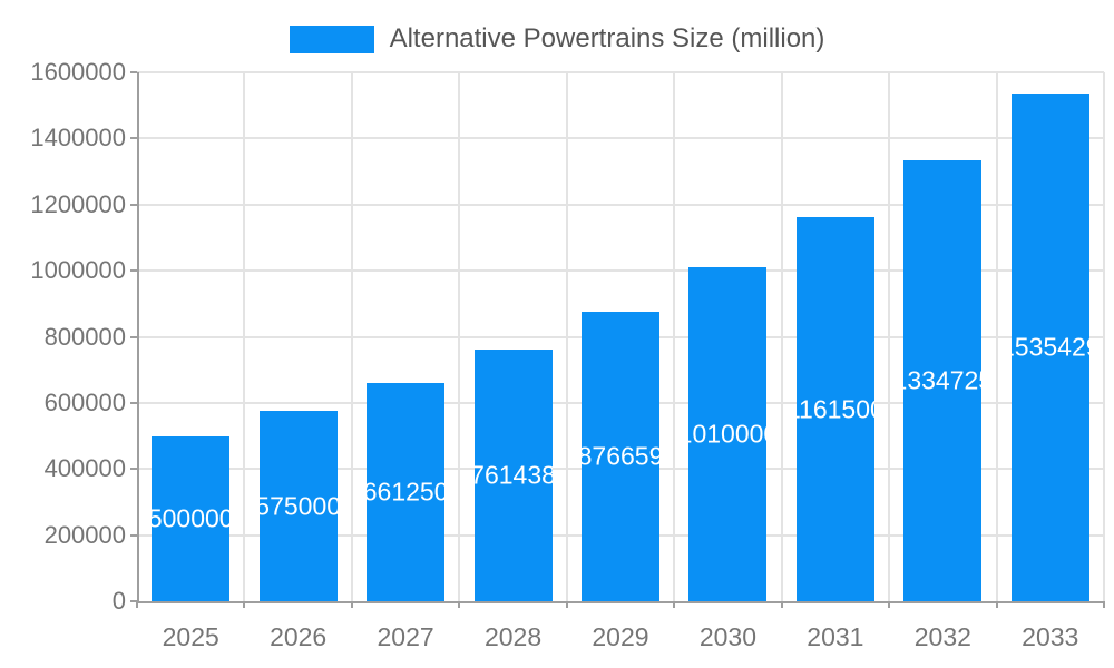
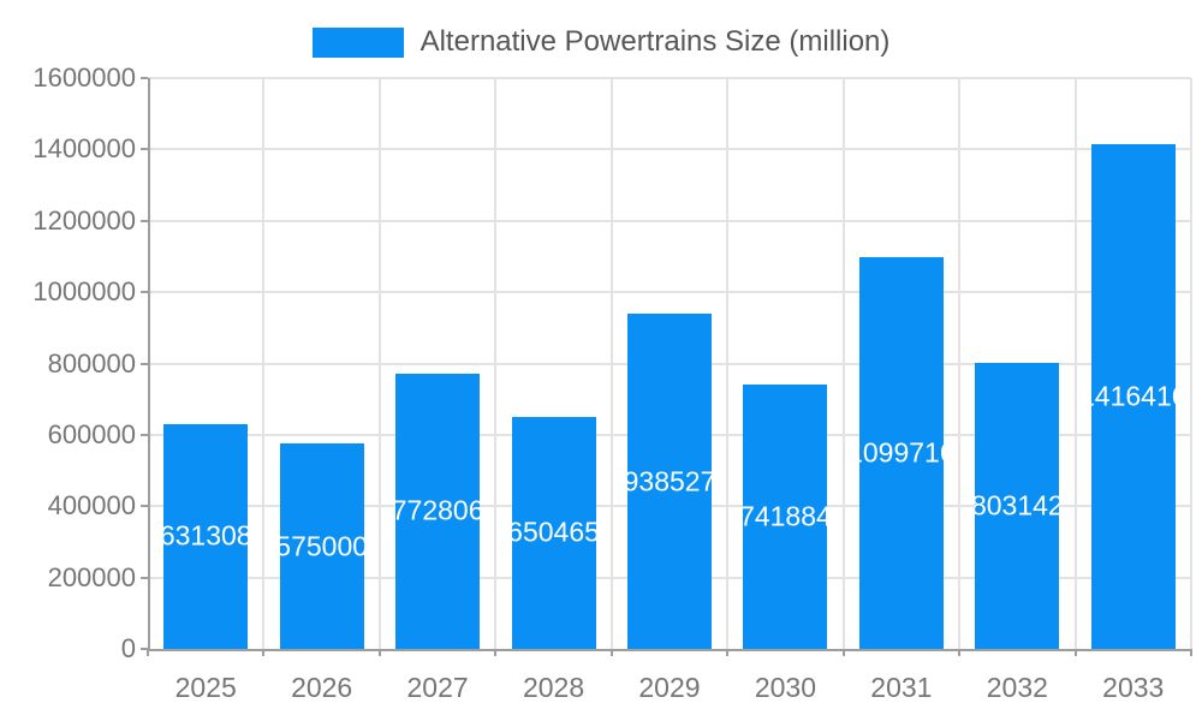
2025: 500000 -> 631308
2027: 661250 -> 772806
2028: 761438 -> 650465
2029: 876659 -> 938527
2030: 1010000 -> 741884
2031: 1161500 -> 1099716
2032: 1334725 -> 803142
2033: 1535429 -> 1416416
